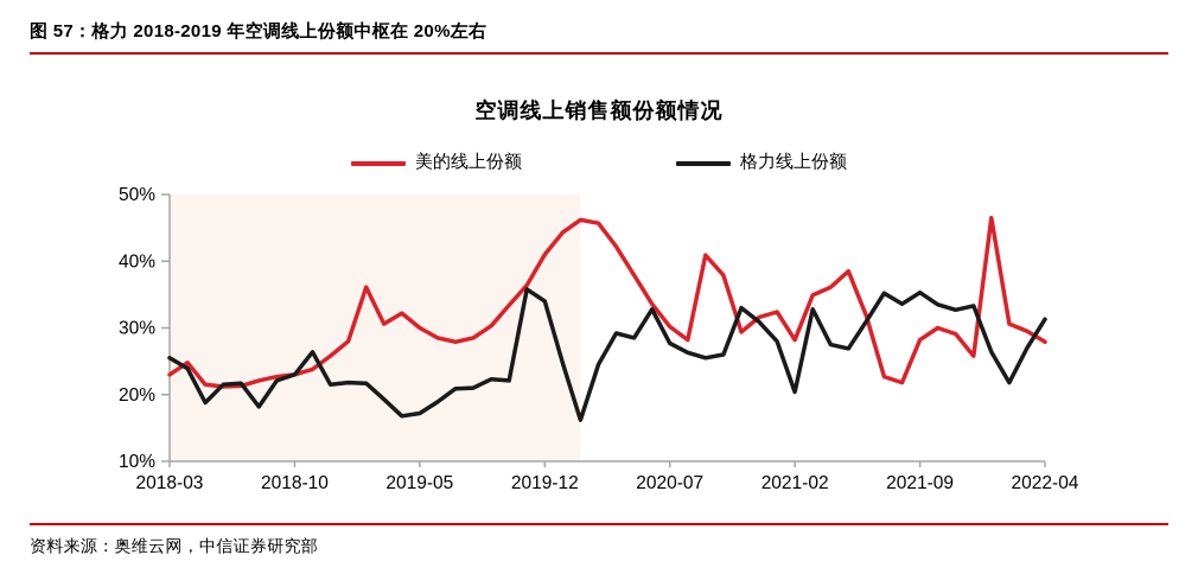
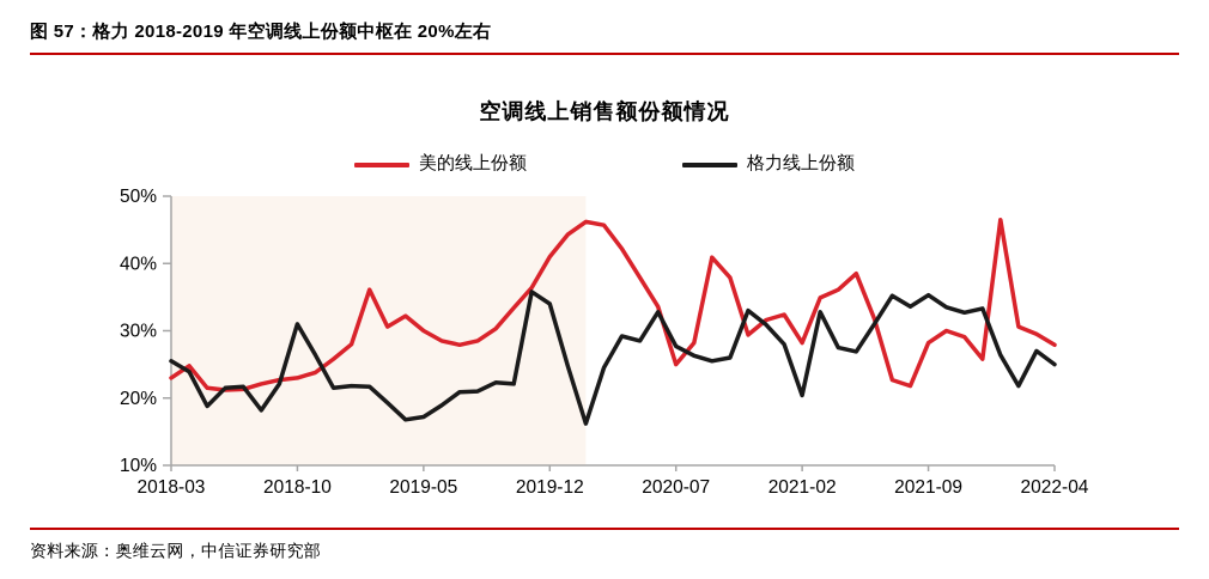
格力线上份额/2018-10: 23% -> 31%
美的线上份额/2020-07: 30% -> 25%
格力线上份额/2022-04: 31% -> 25%
